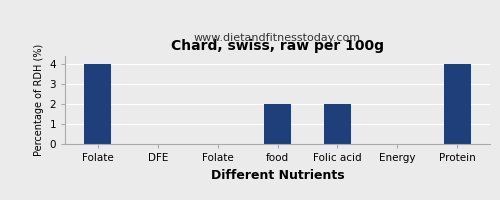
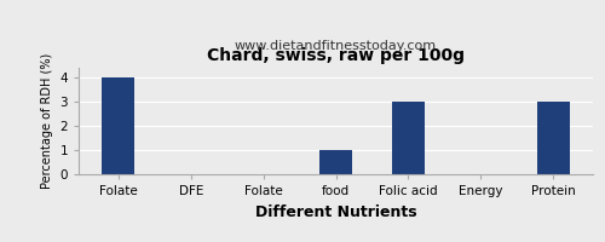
food: 2 -> 1
Folic acid: 2 -> 3
Protein: 4 -> 3
